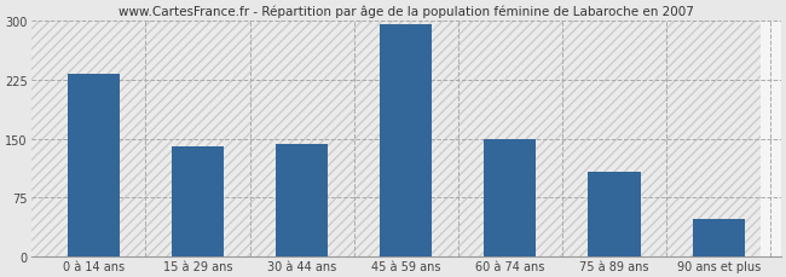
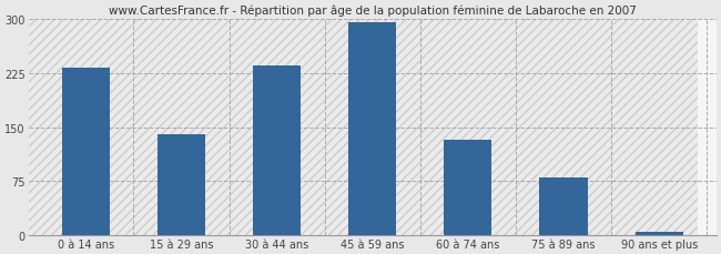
30 à 44 ans: 144 -> 235
60 à 74 ans: 150 -> 133
75 à 89 ans: 108 -> 80
90 ans et plus: 48 -> 5
